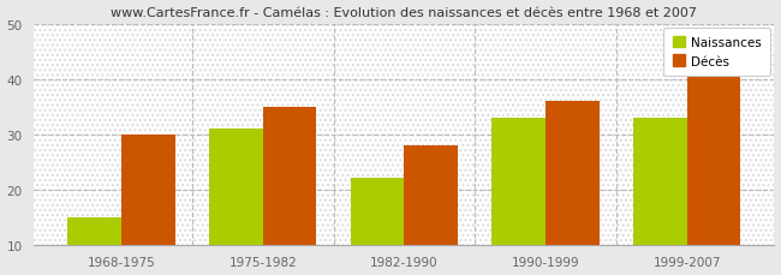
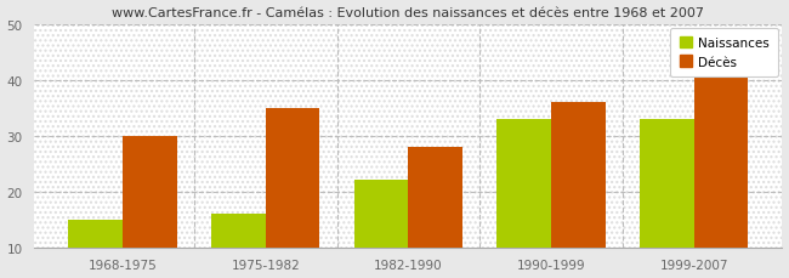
Naissances/1975-1982: 31 -> 16
